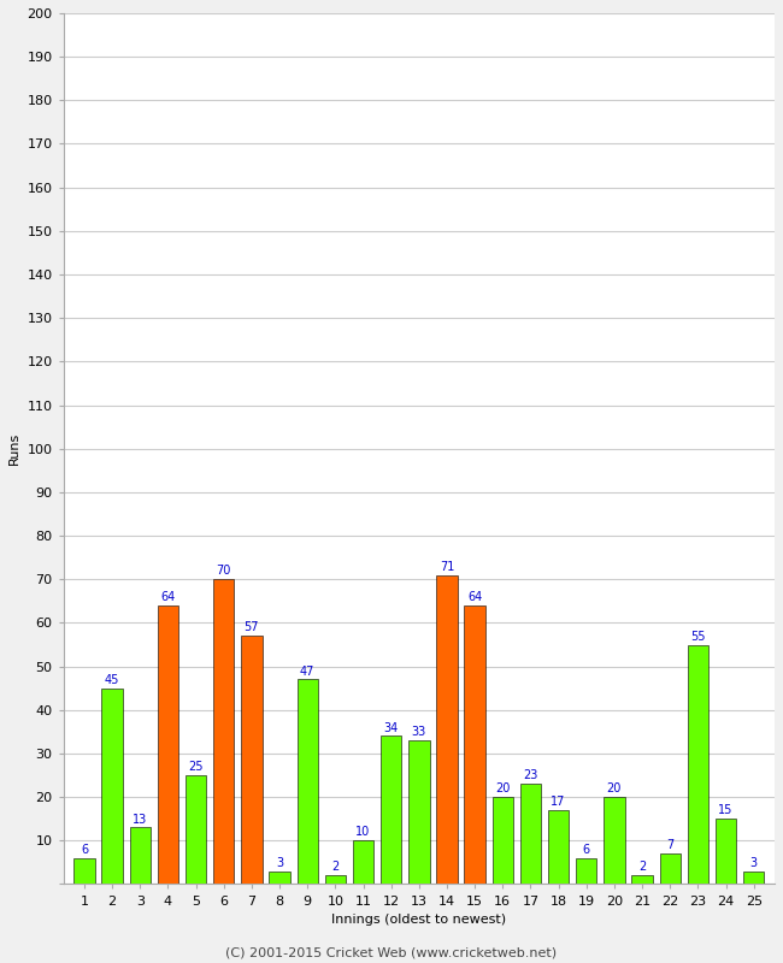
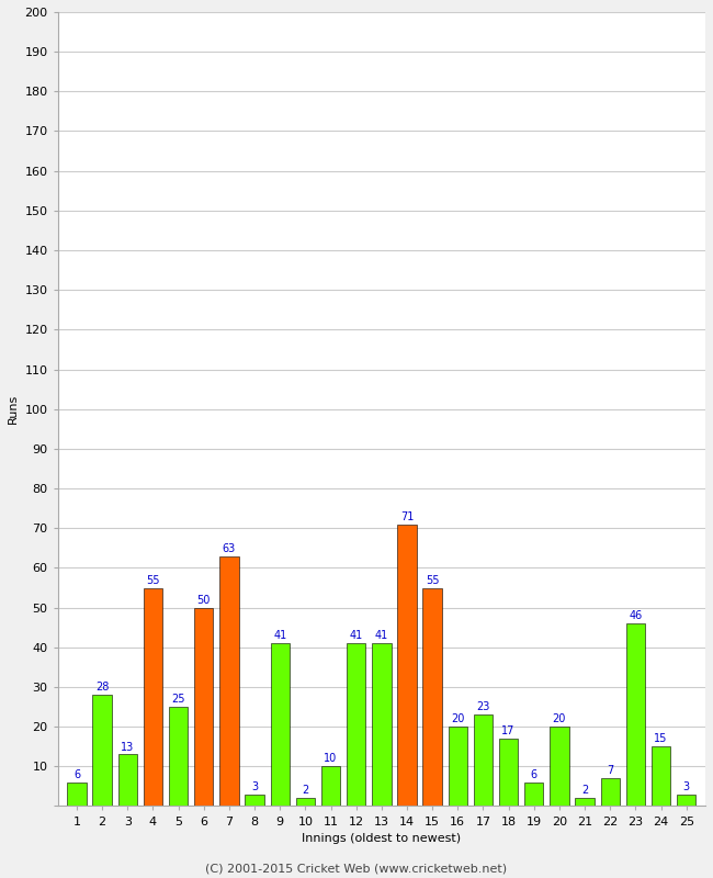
2: 45 -> 28
4: 64 -> 55
6: 70 -> 50
7: 57 -> 63
9: 47 -> 41
12: 34 -> 41
13: 33 -> 41
15: 64 -> 55
23: 55 -> 46
